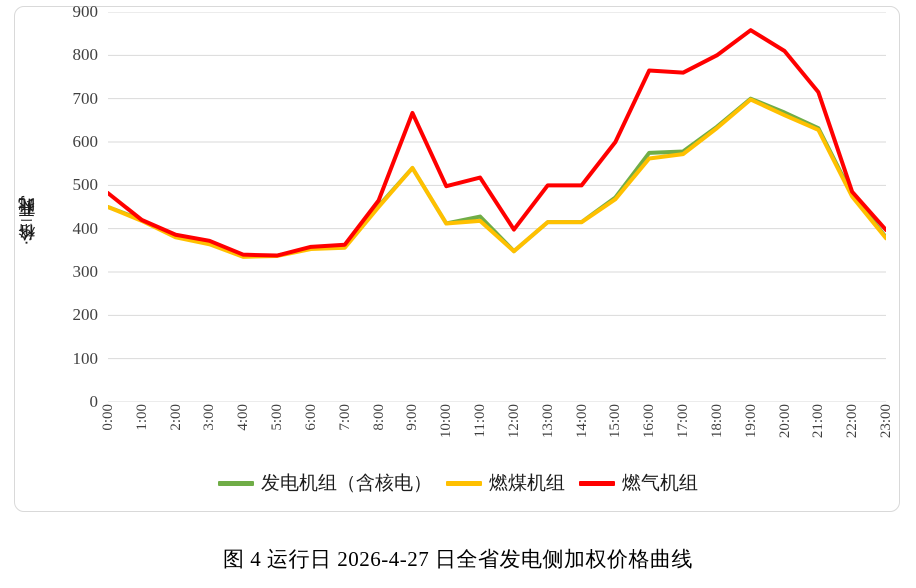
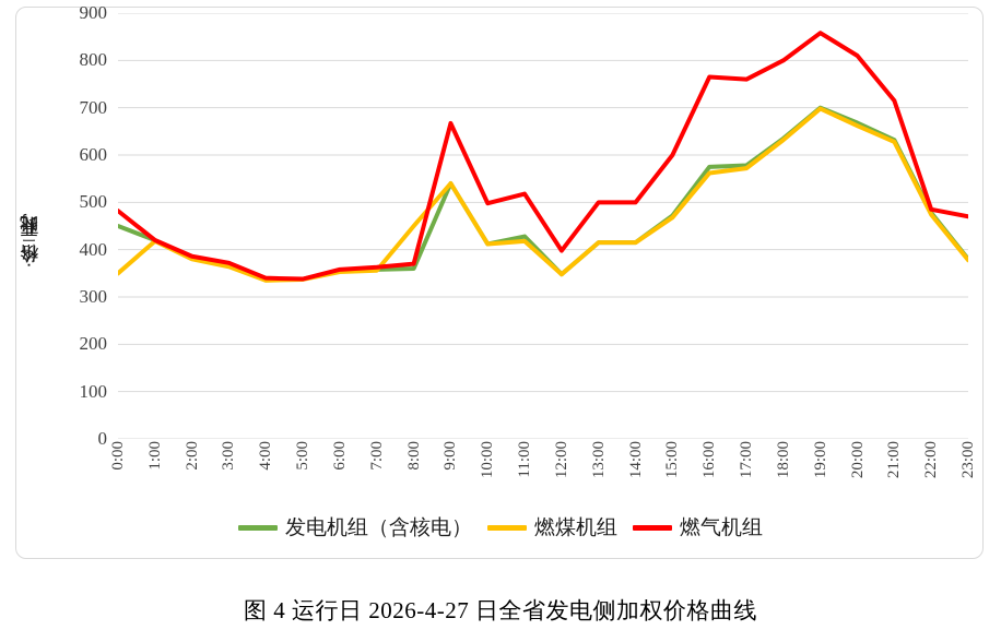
燃煤机组/0:00: 450 -> 350
发电机组（含核电）/8:00: 450 -> 360
燃气机组/8:00: 460 -> 370
燃气机组/23:00: 400 -> 470
